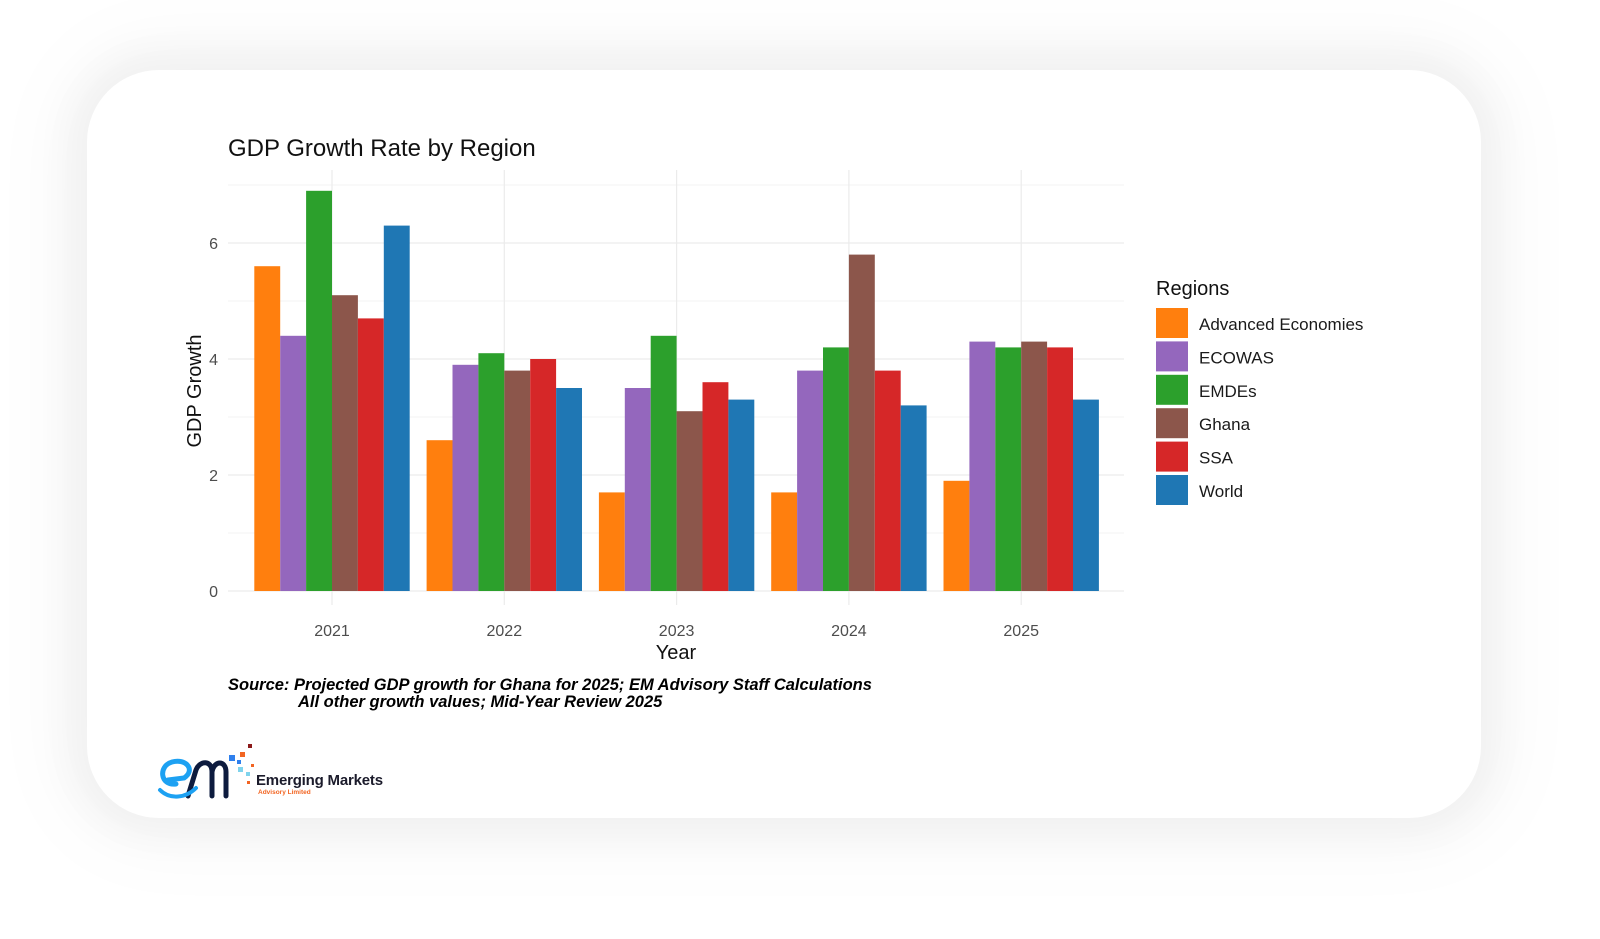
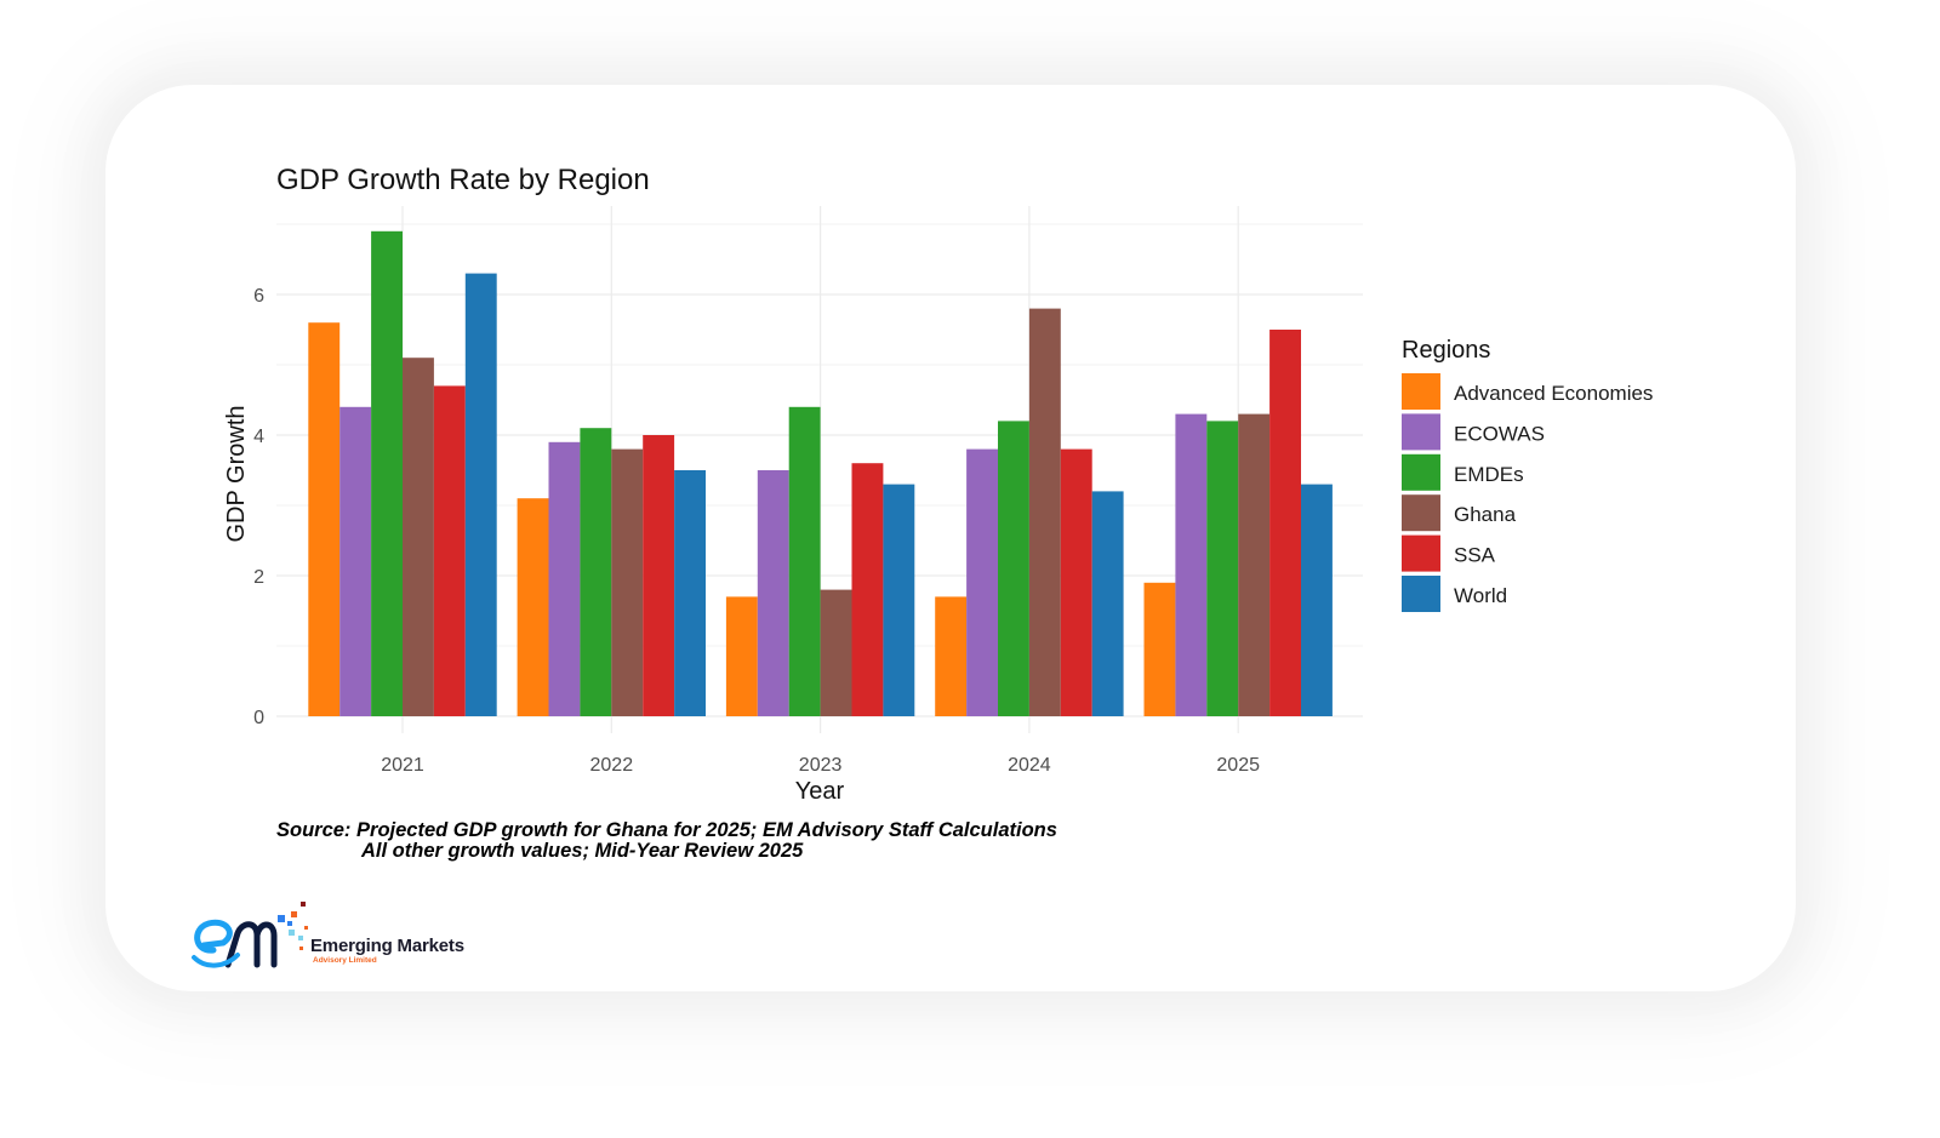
Advanced Economies/2022: 2.6 -> 3.1
Ghana/2023: 3.1 -> 1.8
SSA/2025: 4.2 -> 5.5
